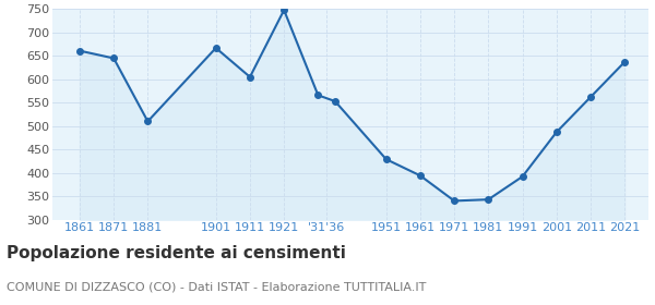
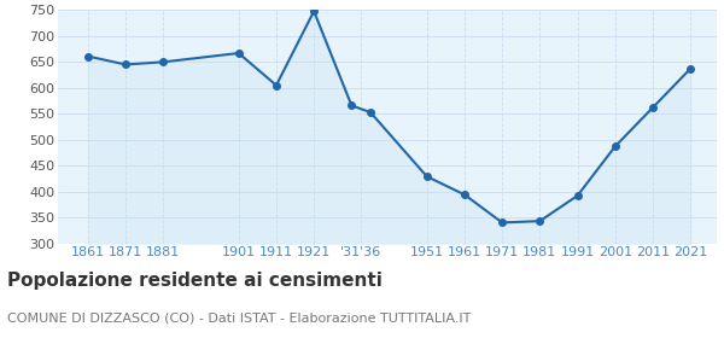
1881: 510 -> 650
